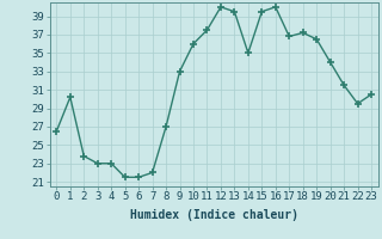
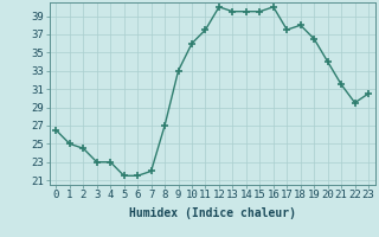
1: 30.2 -> 25.0
2: 23.8 -> 24.5
14: 35.0 -> 39.5
17: 36.8 -> 37.5
18: 37.2 -> 38.0
